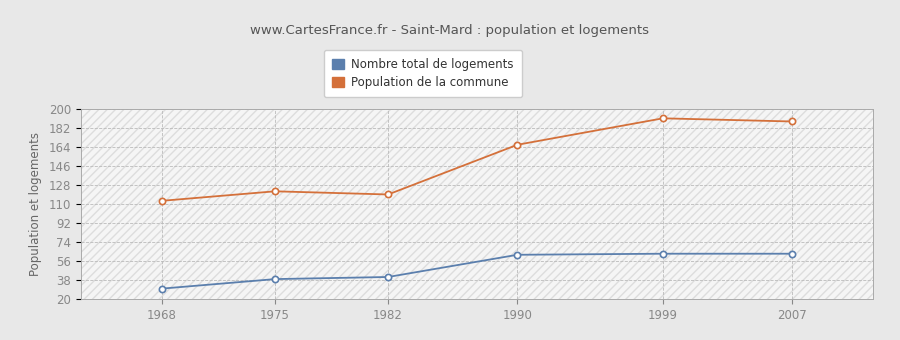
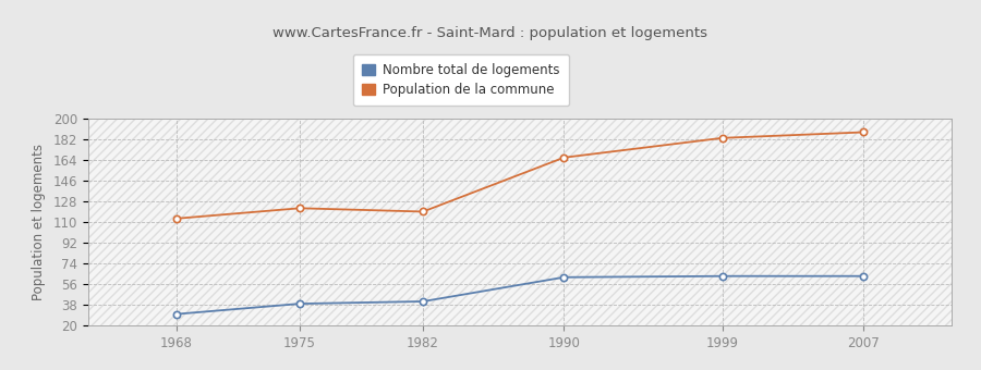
Population de la commune/1999: 191 -> 183
